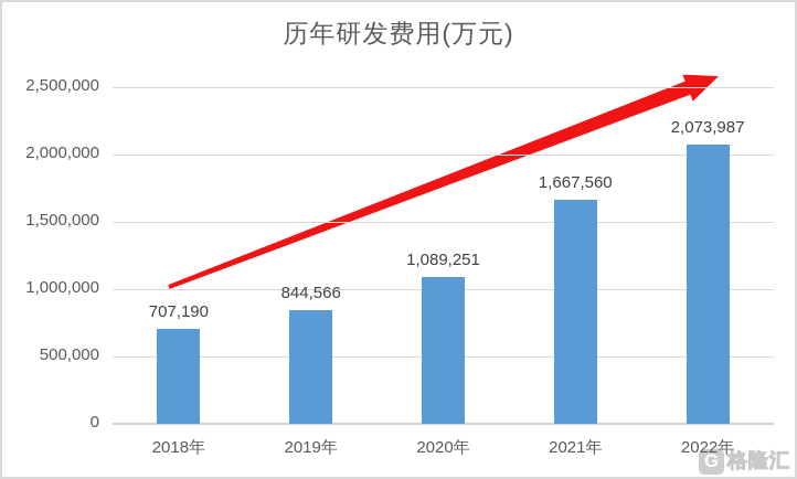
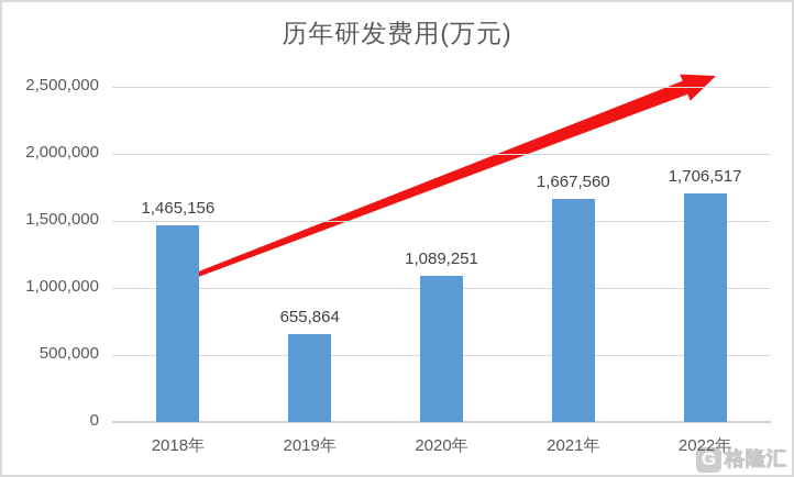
2018年: 707,190 -> 1,465,156
2019年: 844,566 -> 655,864
2022年: 2,073,987 -> 1,706,517
